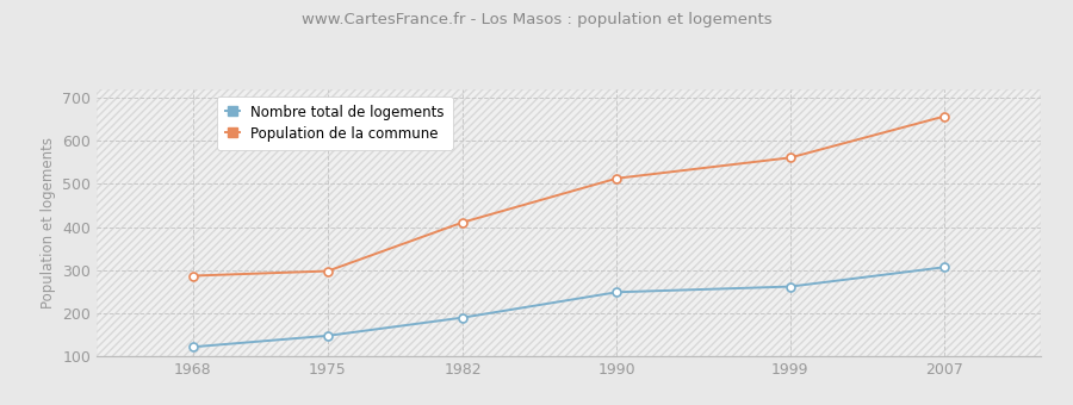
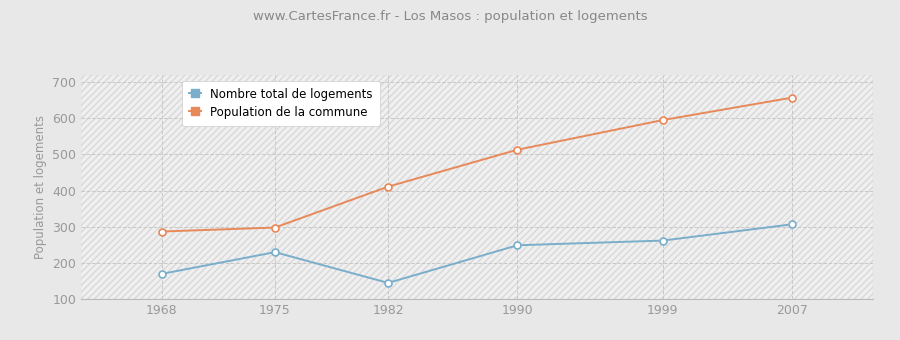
Nombre total de logements/1968: 122 -> 170
Nombre total de logements/1975: 148 -> 230
Nombre total de logements/1982: 190 -> 145
Population de la commune/1999: 561 -> 595
